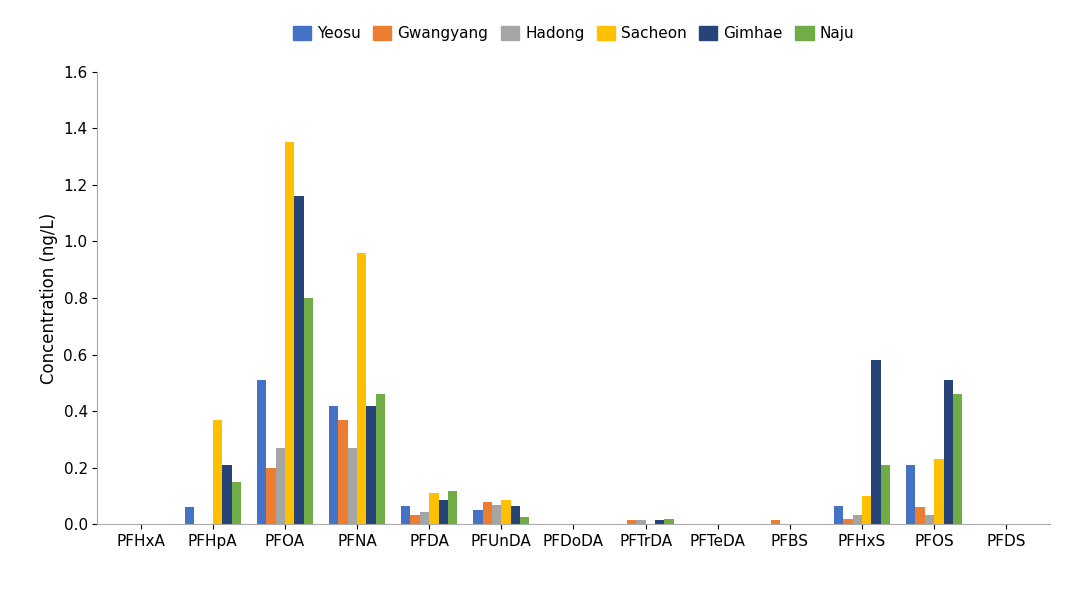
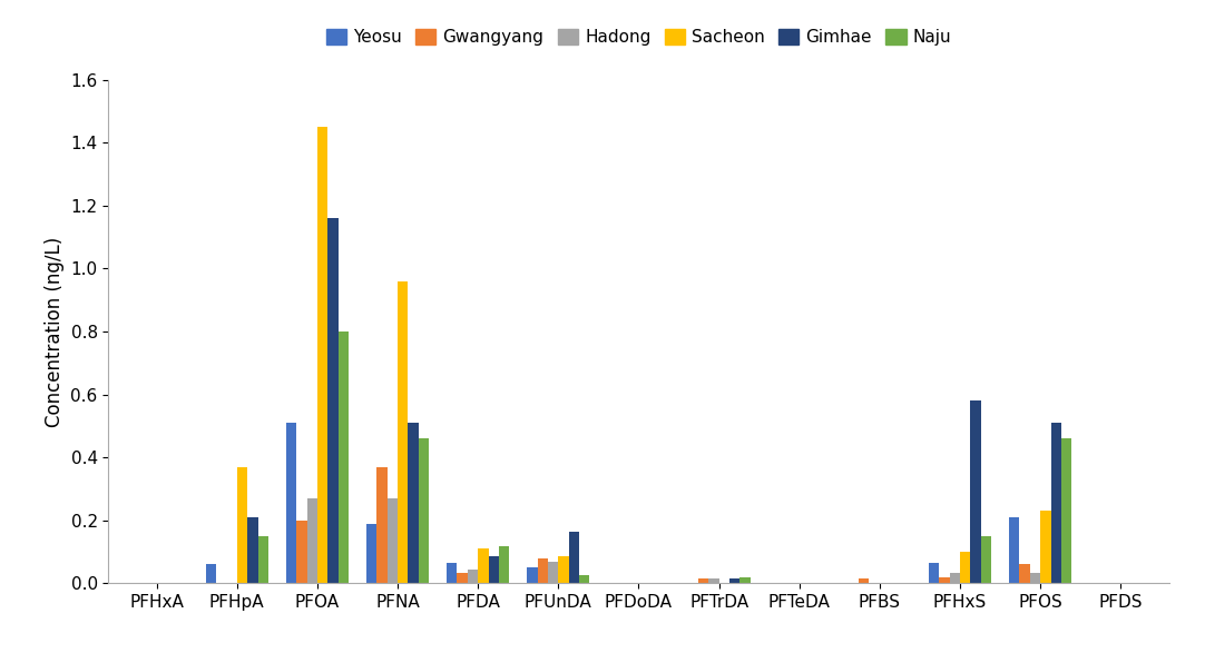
Sacheon/PFOA: 1.350 -> 1.450
Yeosu/PFNA: 0.420 -> 0.190
Gimhae/PFNA: 0.420 -> 0.510
Gimhae/PFUnDA: 0.065 -> 0.165
Naju/PFHxS: 0.210 -> 0.150
